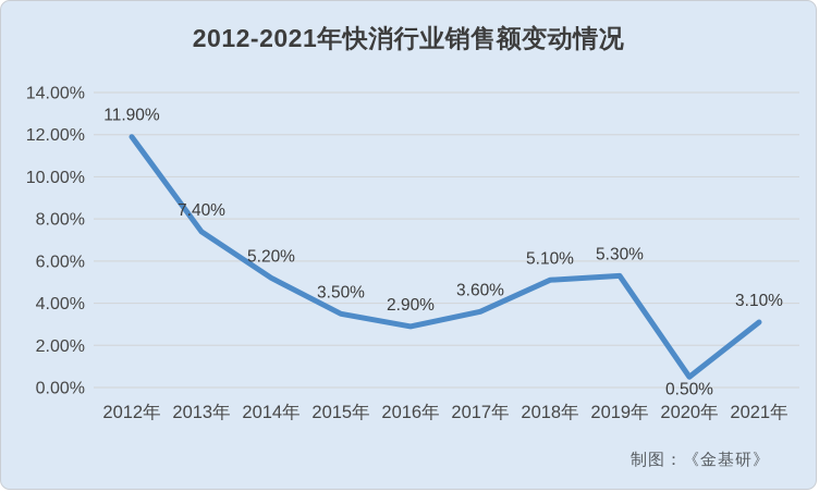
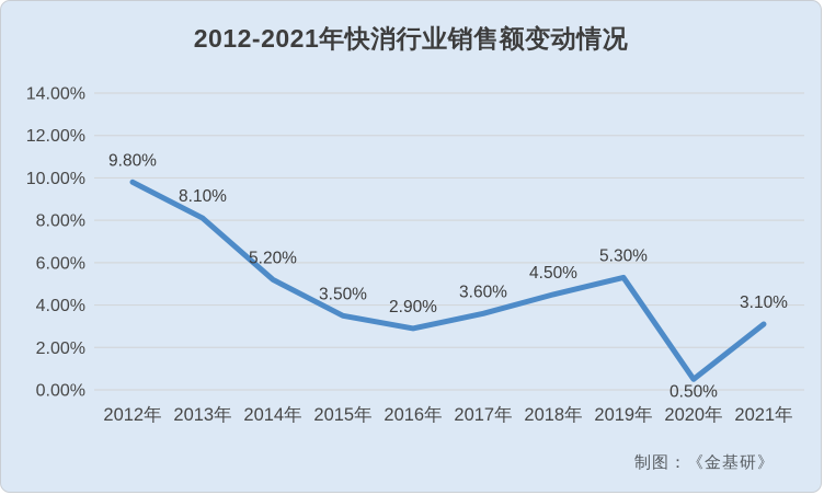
2012年: 11.90% -> 9.80%
2013年: 7.40% -> 8.10%
2018年: 5.10% -> 4.50%
